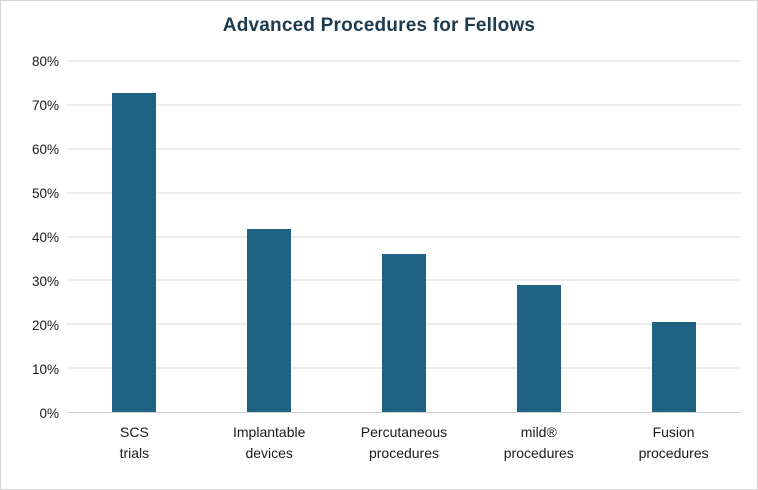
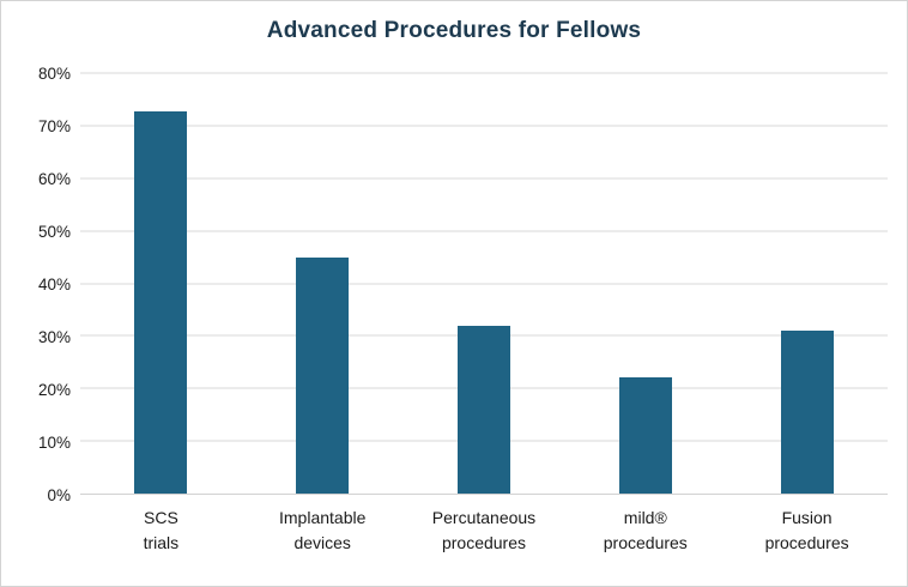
Implantable devices: 42% -> 45%
Percutaneous procedures: 36% -> 32%
mild® procedures: 29% -> 22%
Fusion procedures: 20% -> 31%
